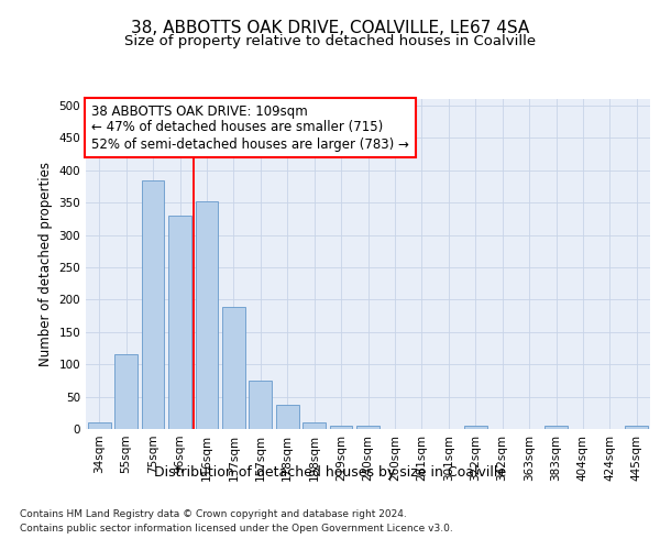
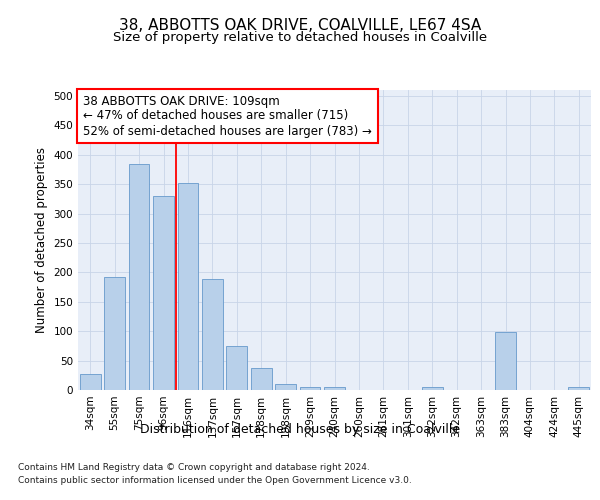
34sqm: 10 -> 28
55sqm: 115 -> 192
383sqm: 5 -> 98
